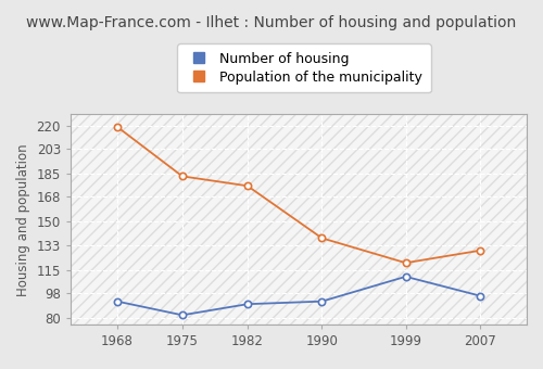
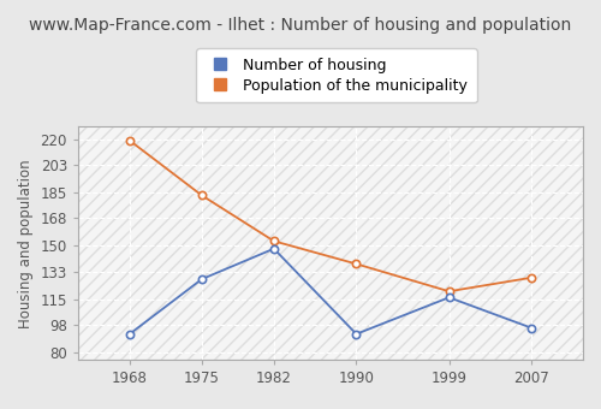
Number of housing/1975: 82 -> 128
Number of housing/1982: 90 -> 148
Population of the municipality/1982: 176 -> 153
Number of housing/1999: 110 -> 116
